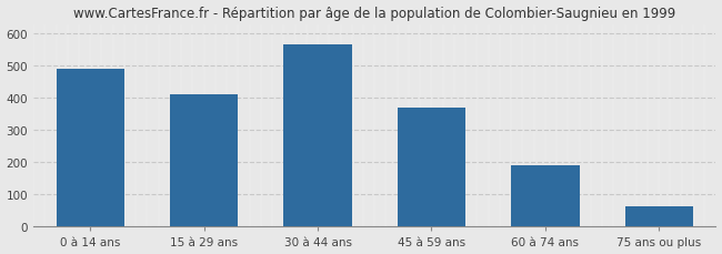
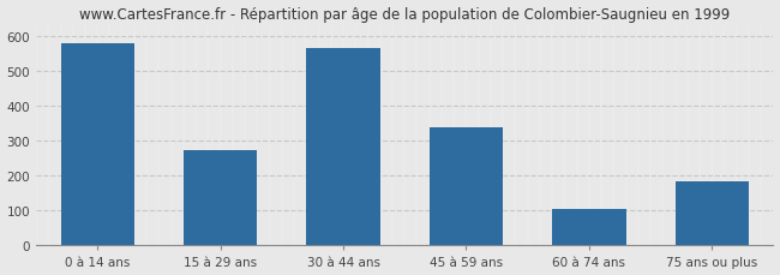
0 à 14 ans: 490 -> 580
15 à 29 ans: 412 -> 275
45 à 59 ans: 369 -> 340
60 à 74 ans: 190 -> 105
75 ans ou plus: 62 -> 185
